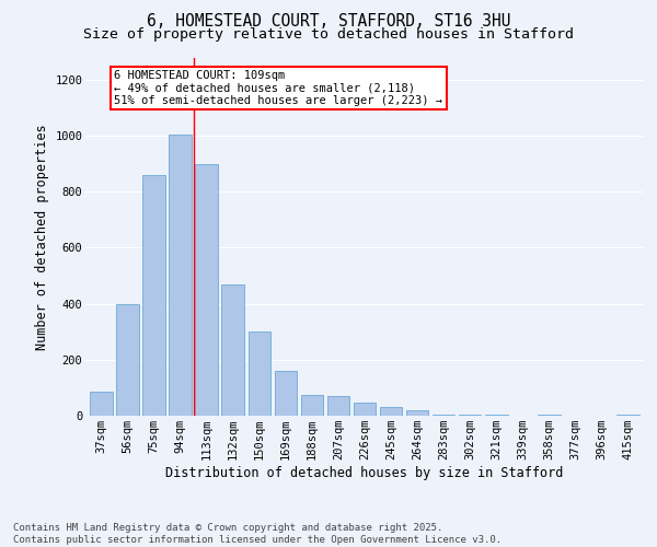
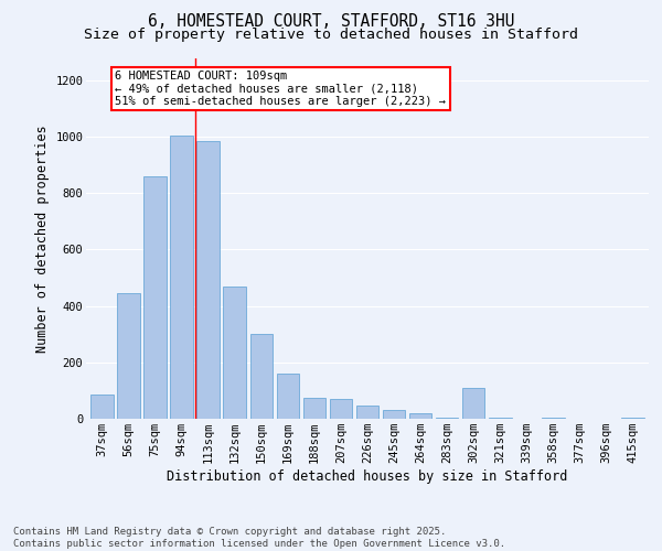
56sqm: 400 -> 445
113sqm: 900 -> 985
302sqm: 2 -> 110
